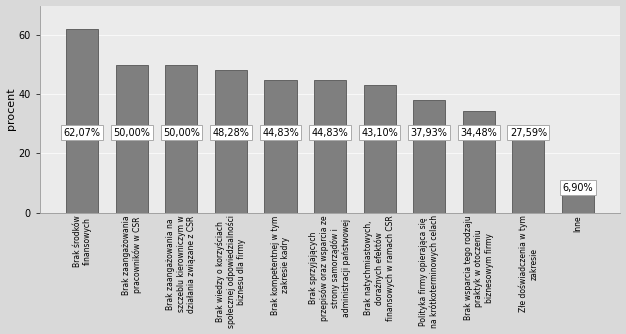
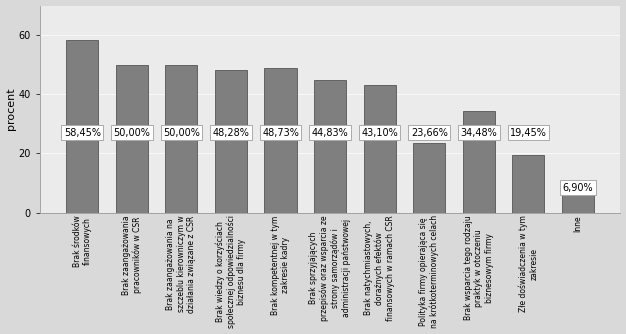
Brak środków finansowych: 62,07% -> 58,45%
Brak kompetentnej w tym zakresie kadry: 44,83% -> 48,73%
Polityka firmy opierająca się na krótkoterminowych celach: 37,93% -> 23,66%
Złe doświadczenia w tym zakresie: 27,59% -> 19,45%
